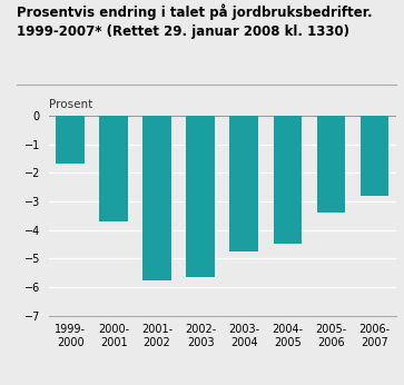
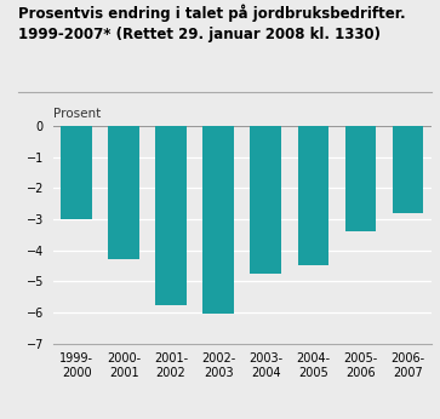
1999- 2000: -1.70 -> -3.00
2000- 2001: -3.70 -> -4.30
2002- 2003: -5.65 -> -6.05
